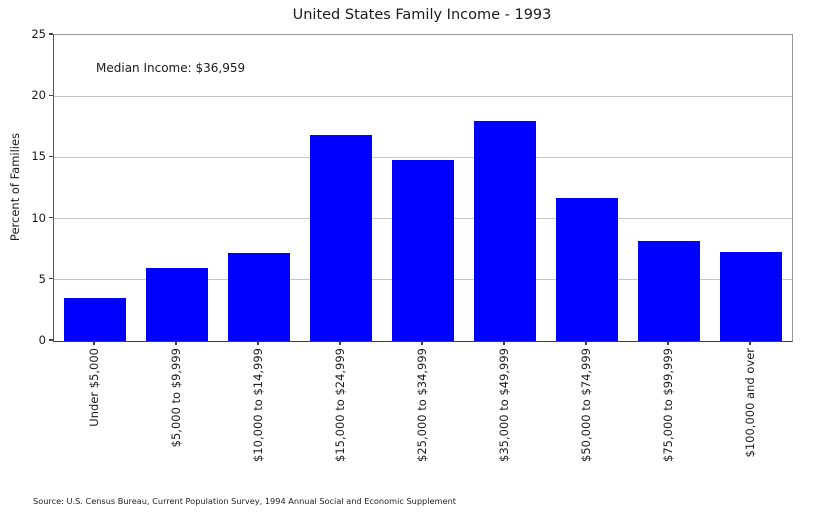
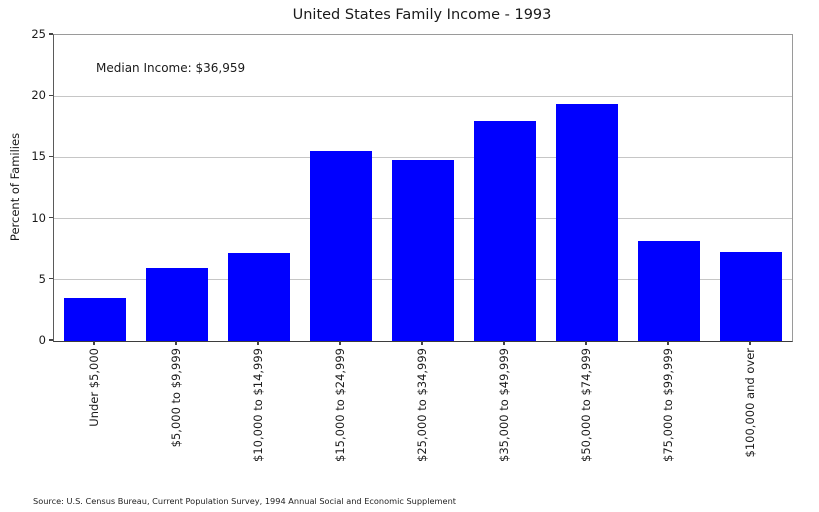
$15,000 to $24,999: 16.8 -> 15.5
$50,000 to $74,999: 11.7 -> 19.4
